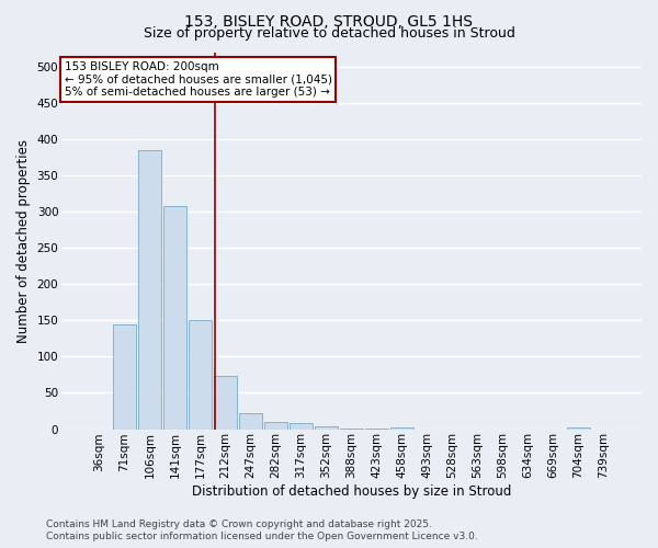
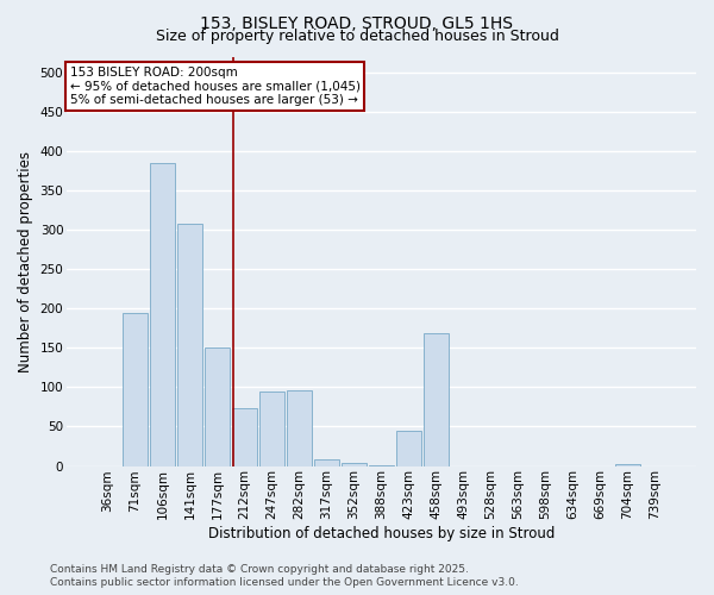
71sqm: 145 -> 194
247sqm: 22 -> 94
282sqm: 10 -> 96
423sqm: 1 -> 44
458sqm: 3 -> 168
